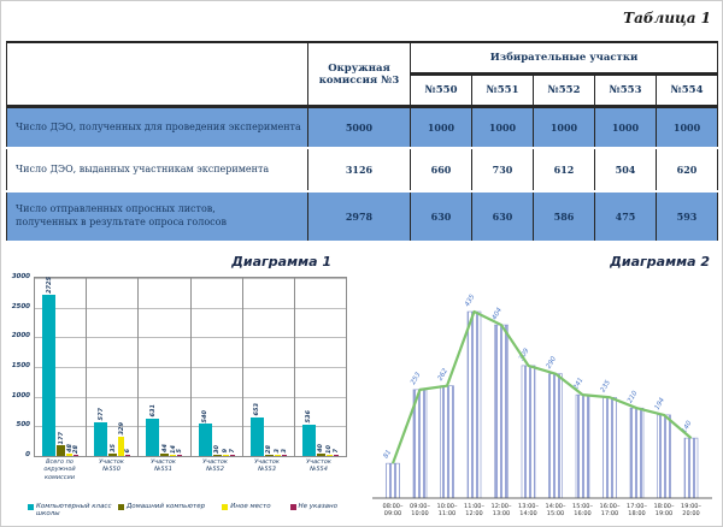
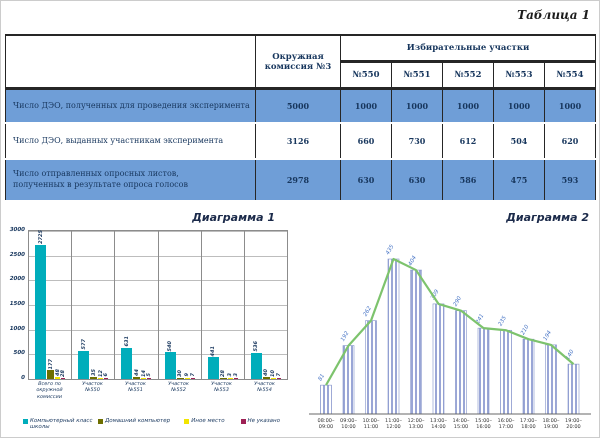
Диаграмма 1/Иное место/Участок №550: 329 -> 12
Диаграмма 1/Компьютерный класс школы/Участок №553: 653 -> 441
Диаграмма 2/09:00–10:00: 253 -> 192
